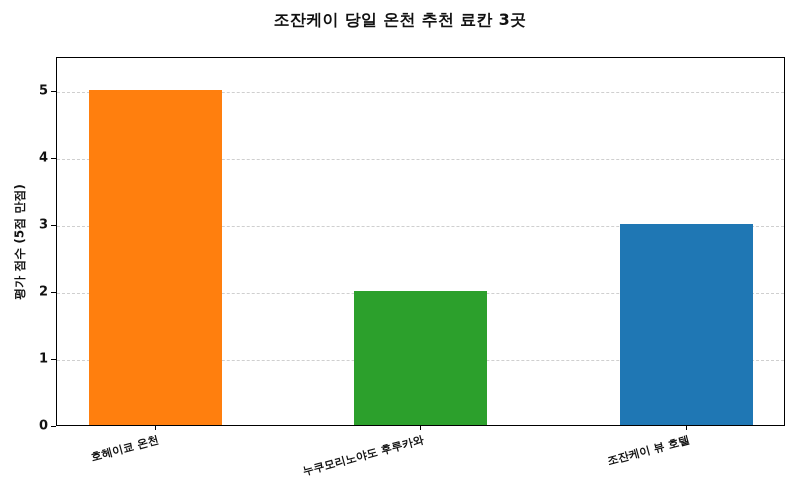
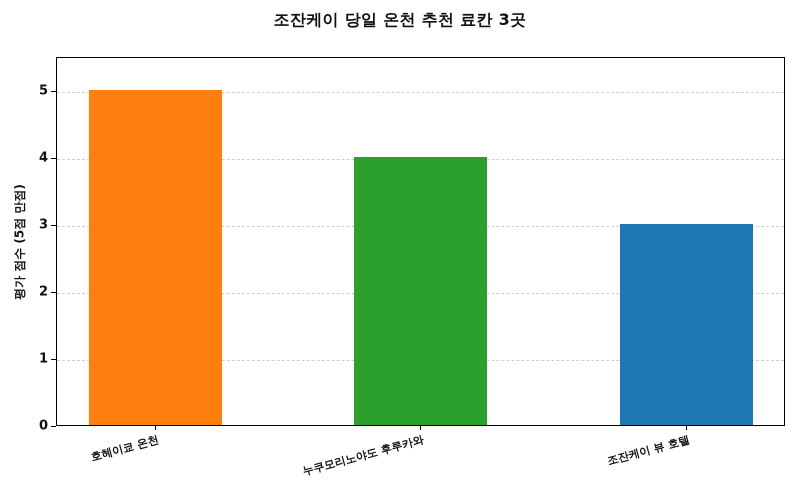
누쿠모리노야도 후루카와: 2 -> 4
